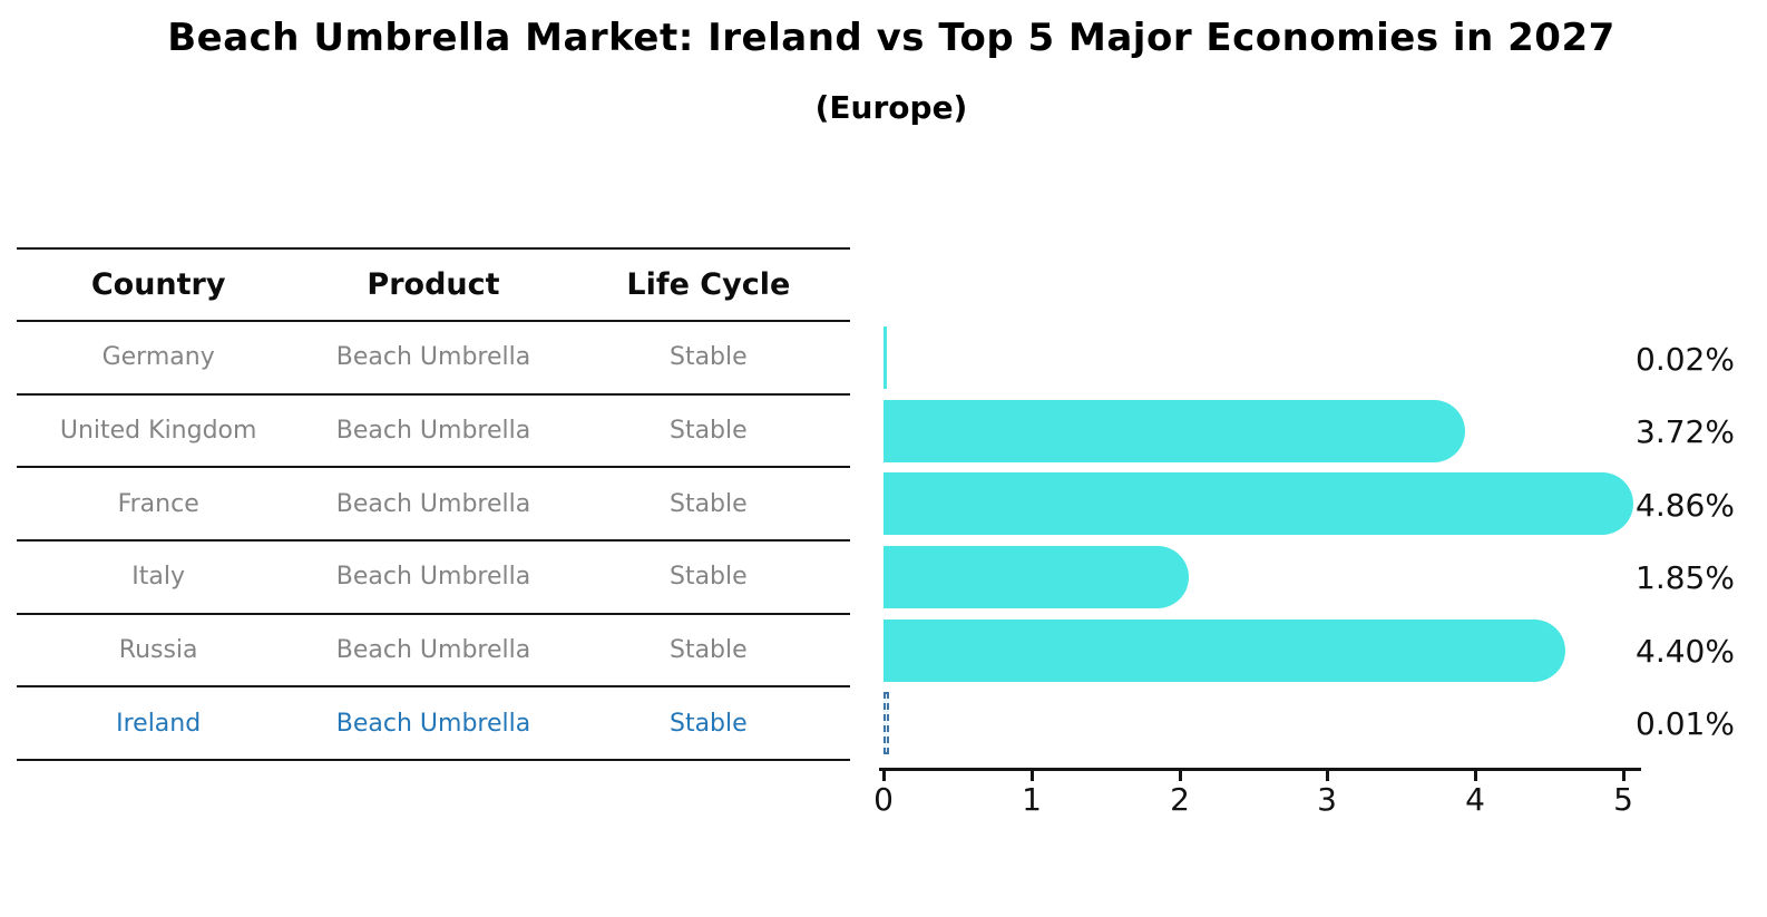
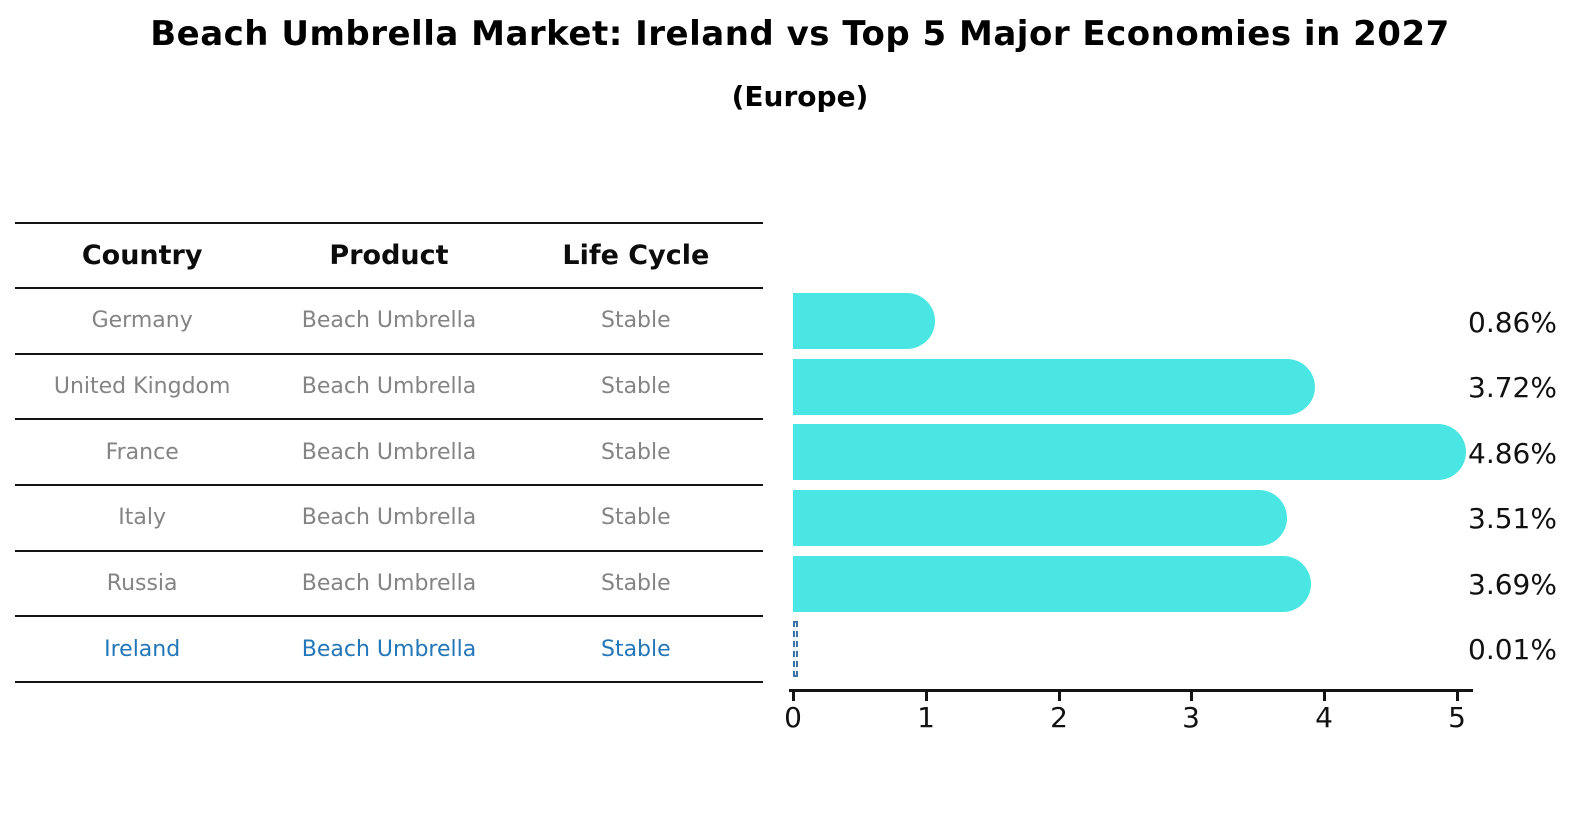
Germany: 0.02% -> 0.86%
Italy: 1.85% -> 3.51%
Russia: 4.40% -> 3.69%
